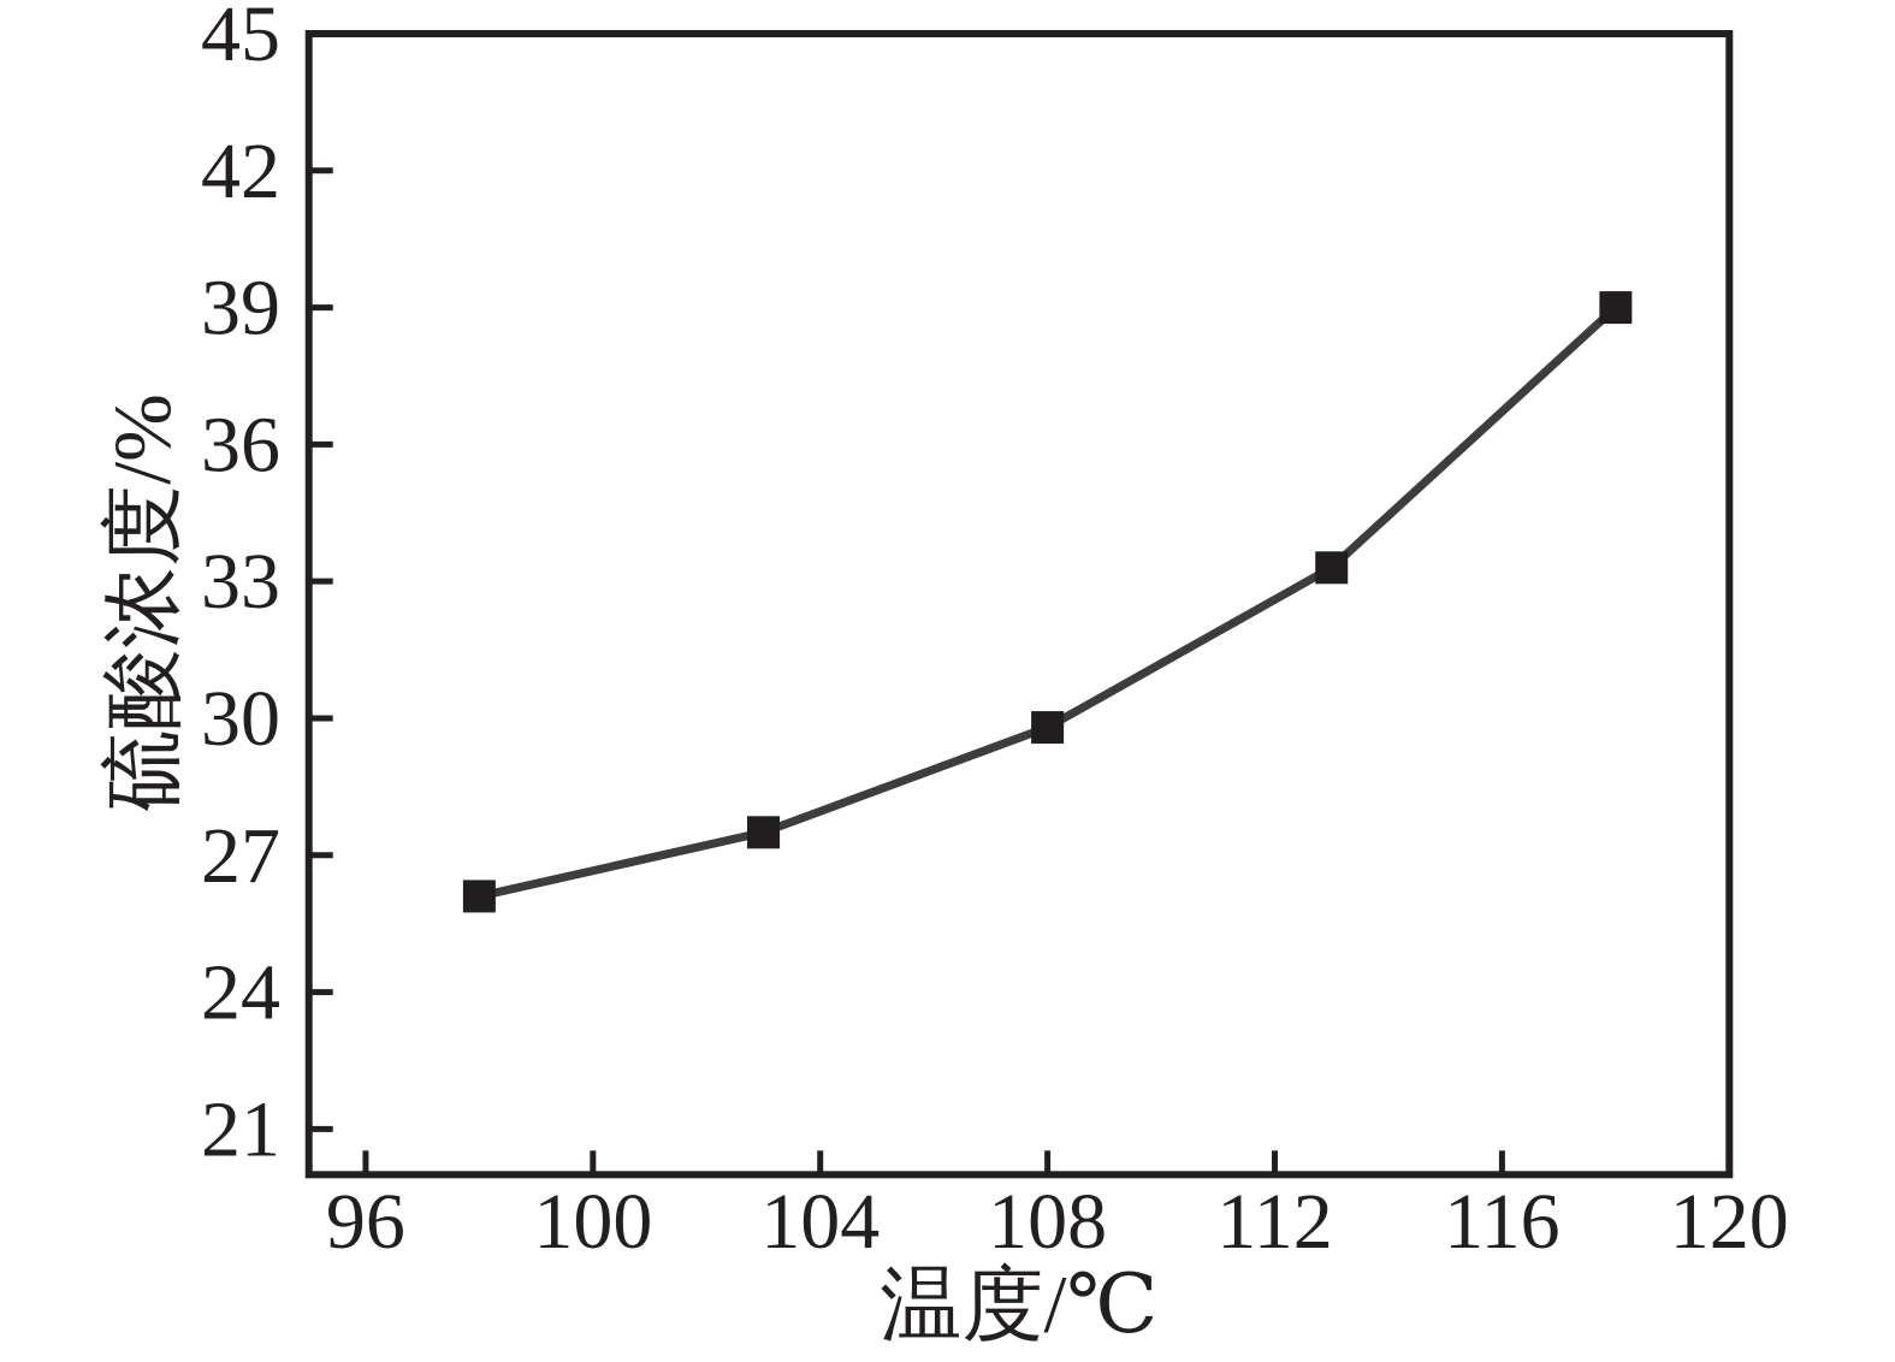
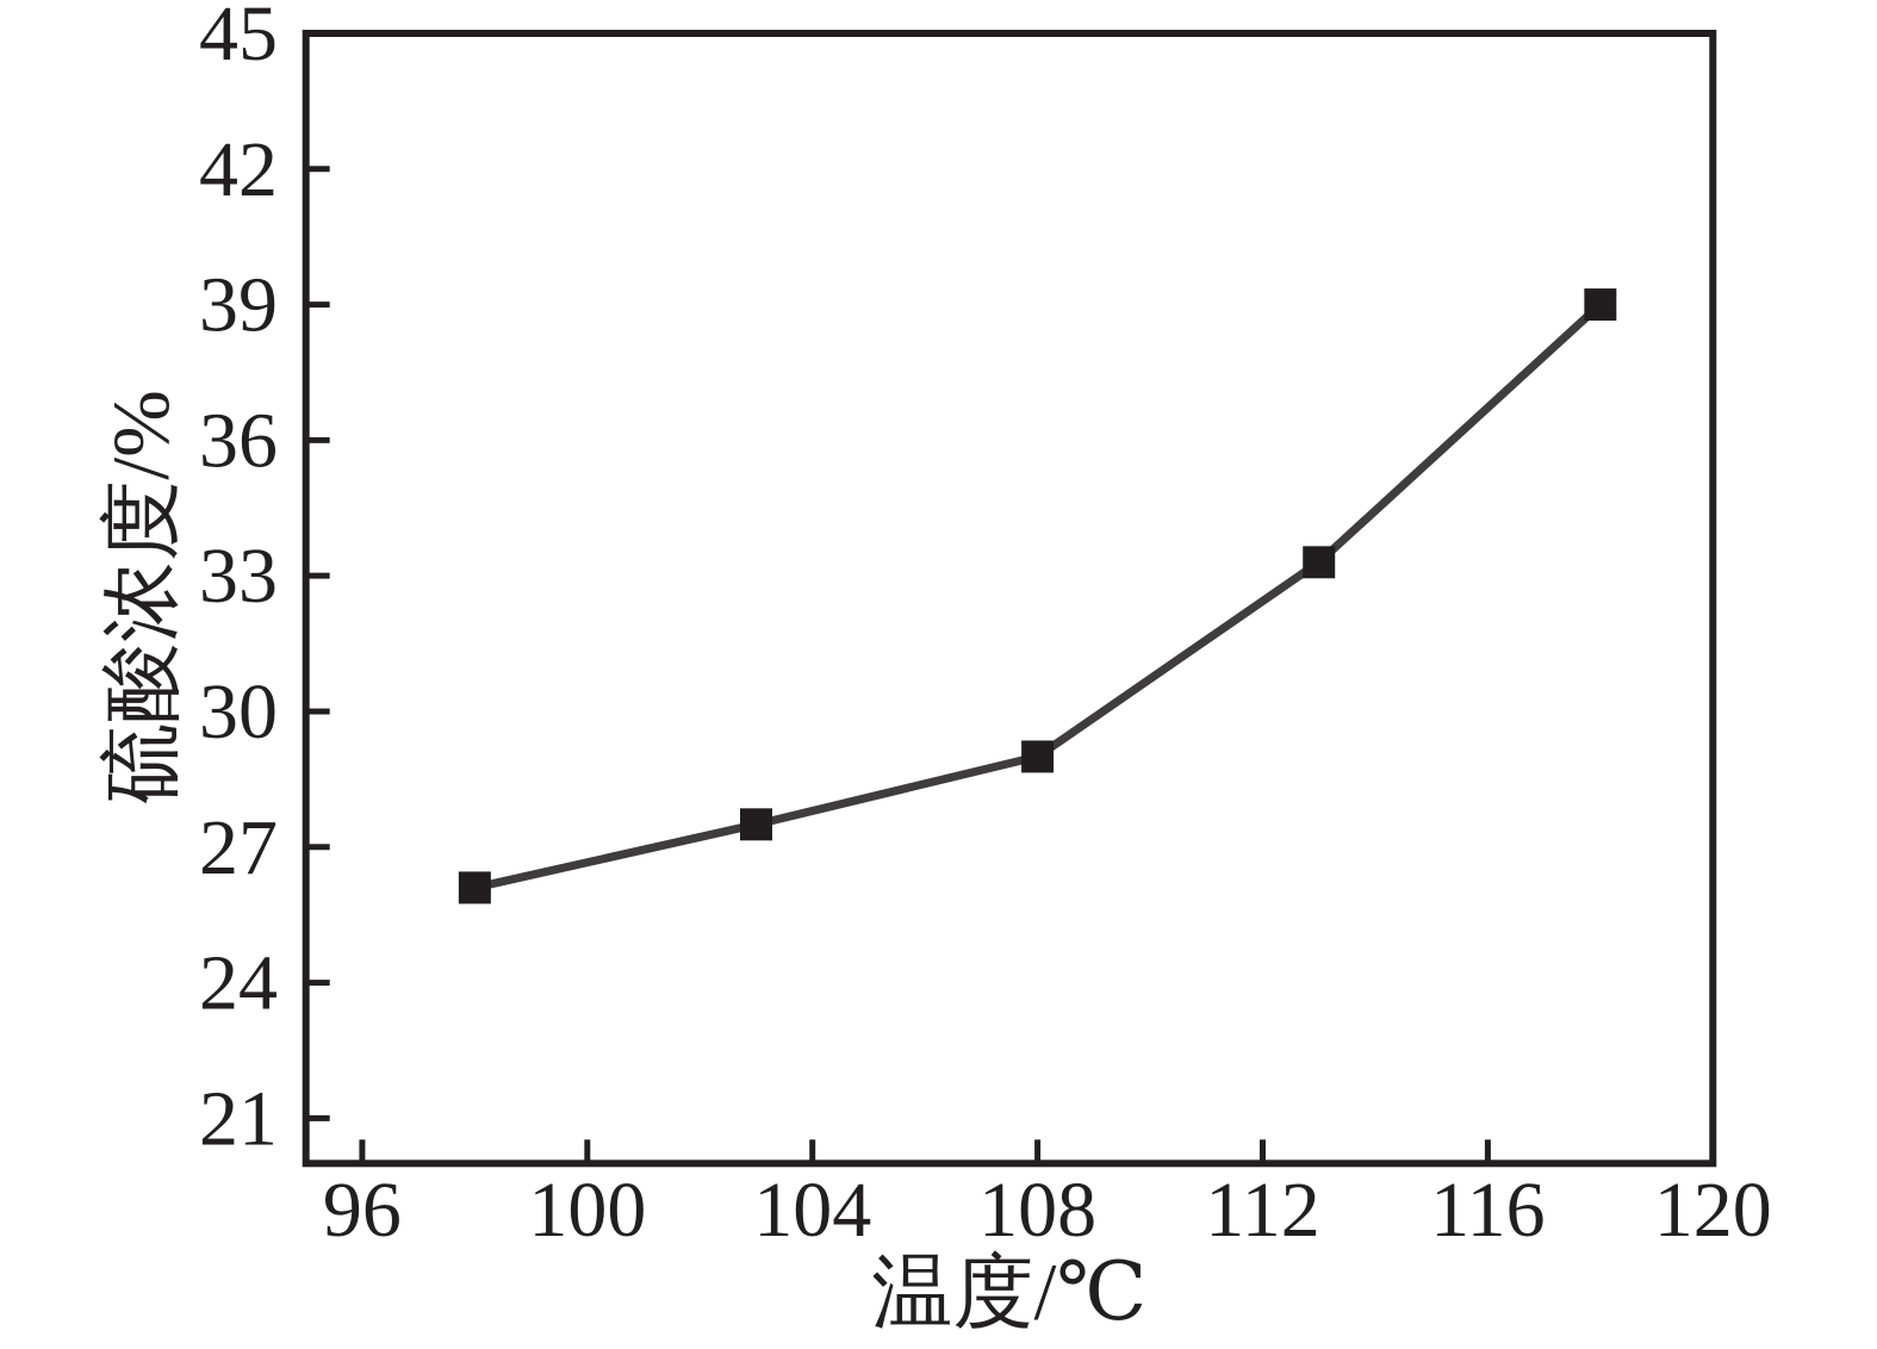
108: 29.8 -> 29.0
